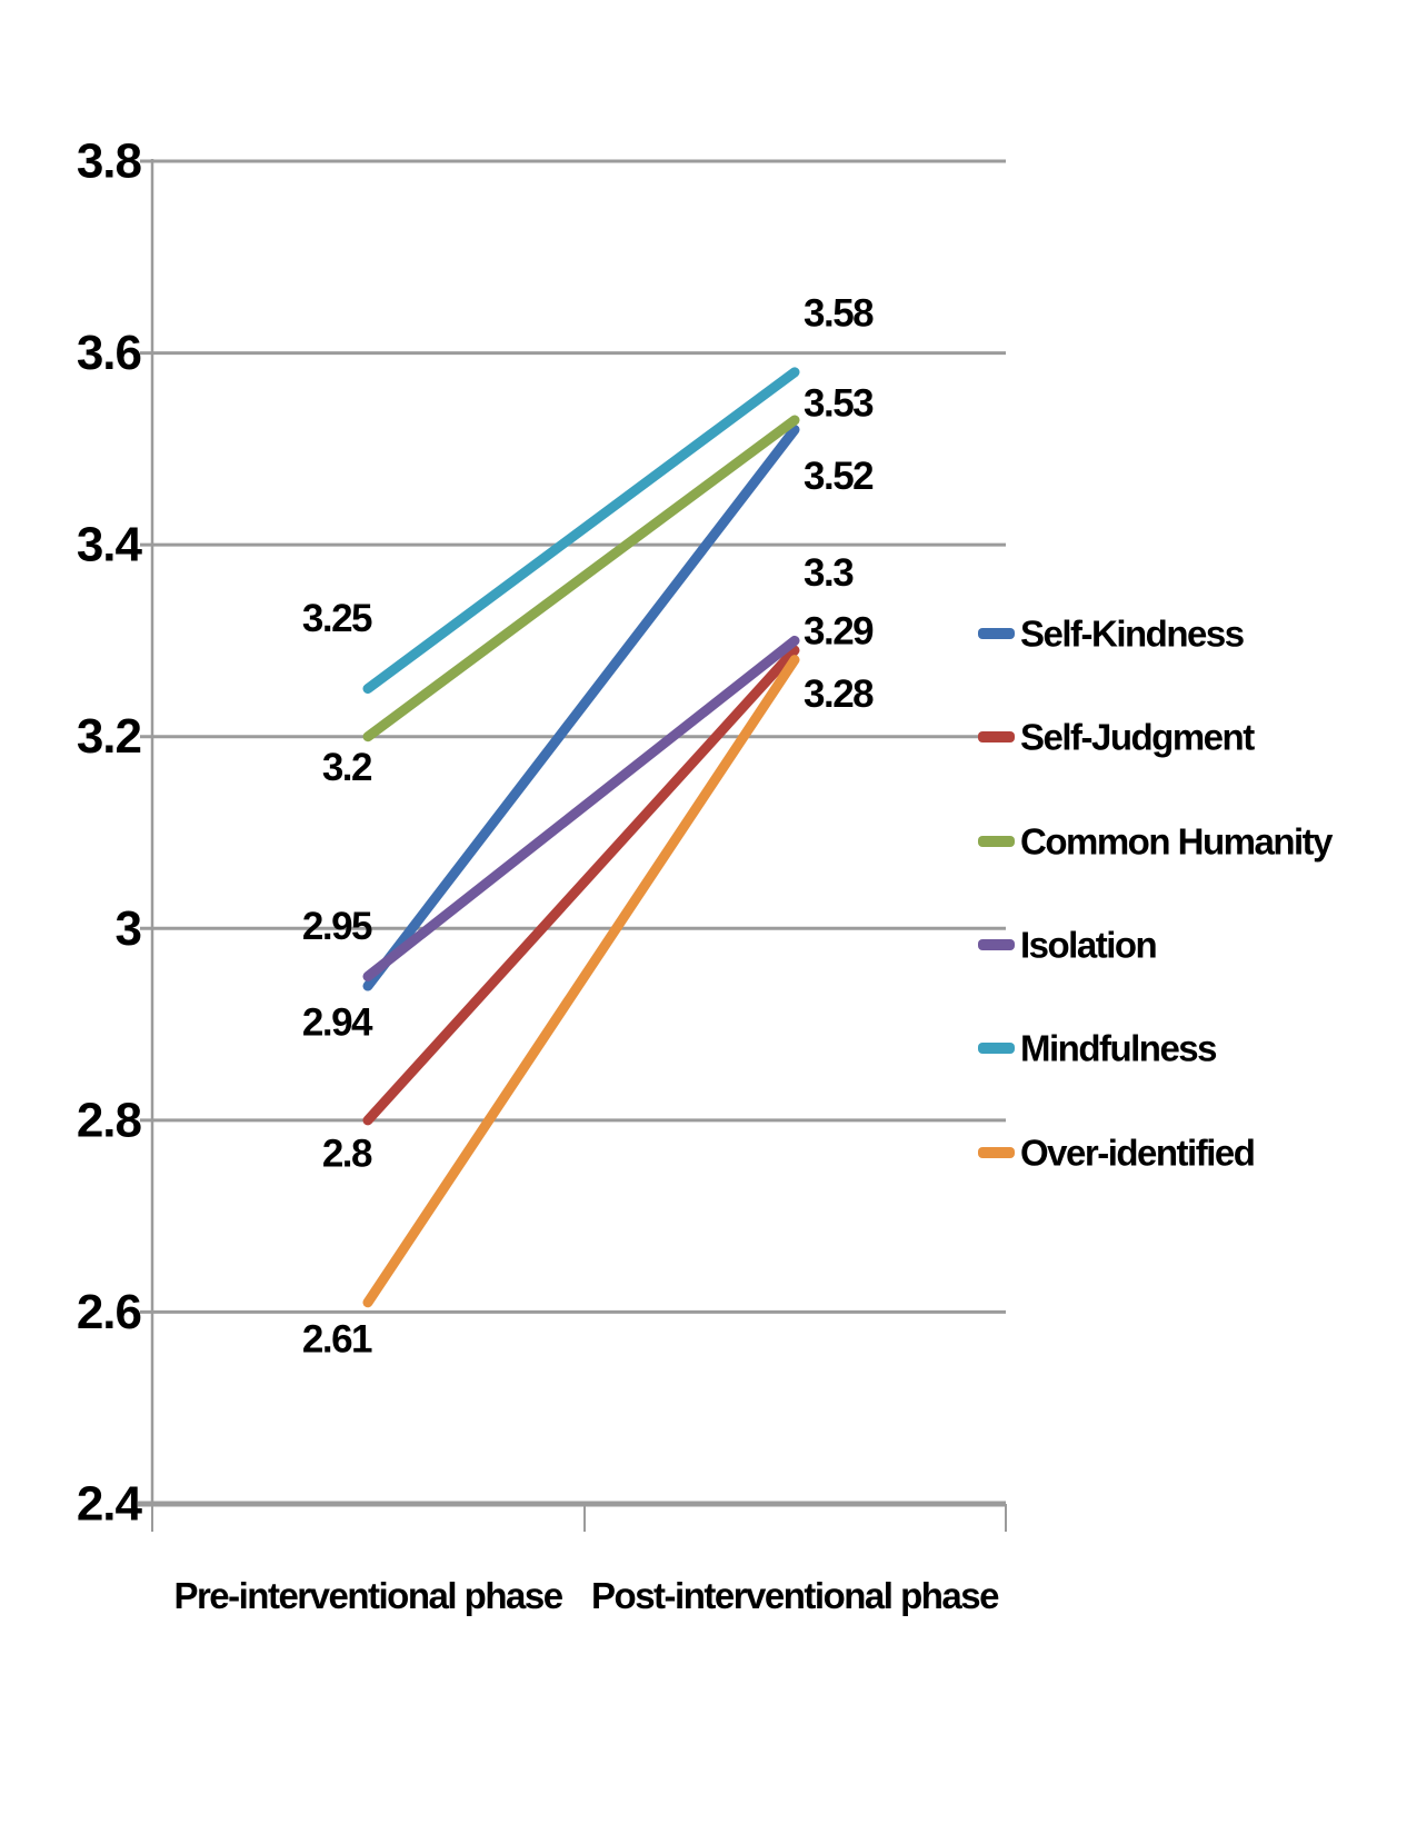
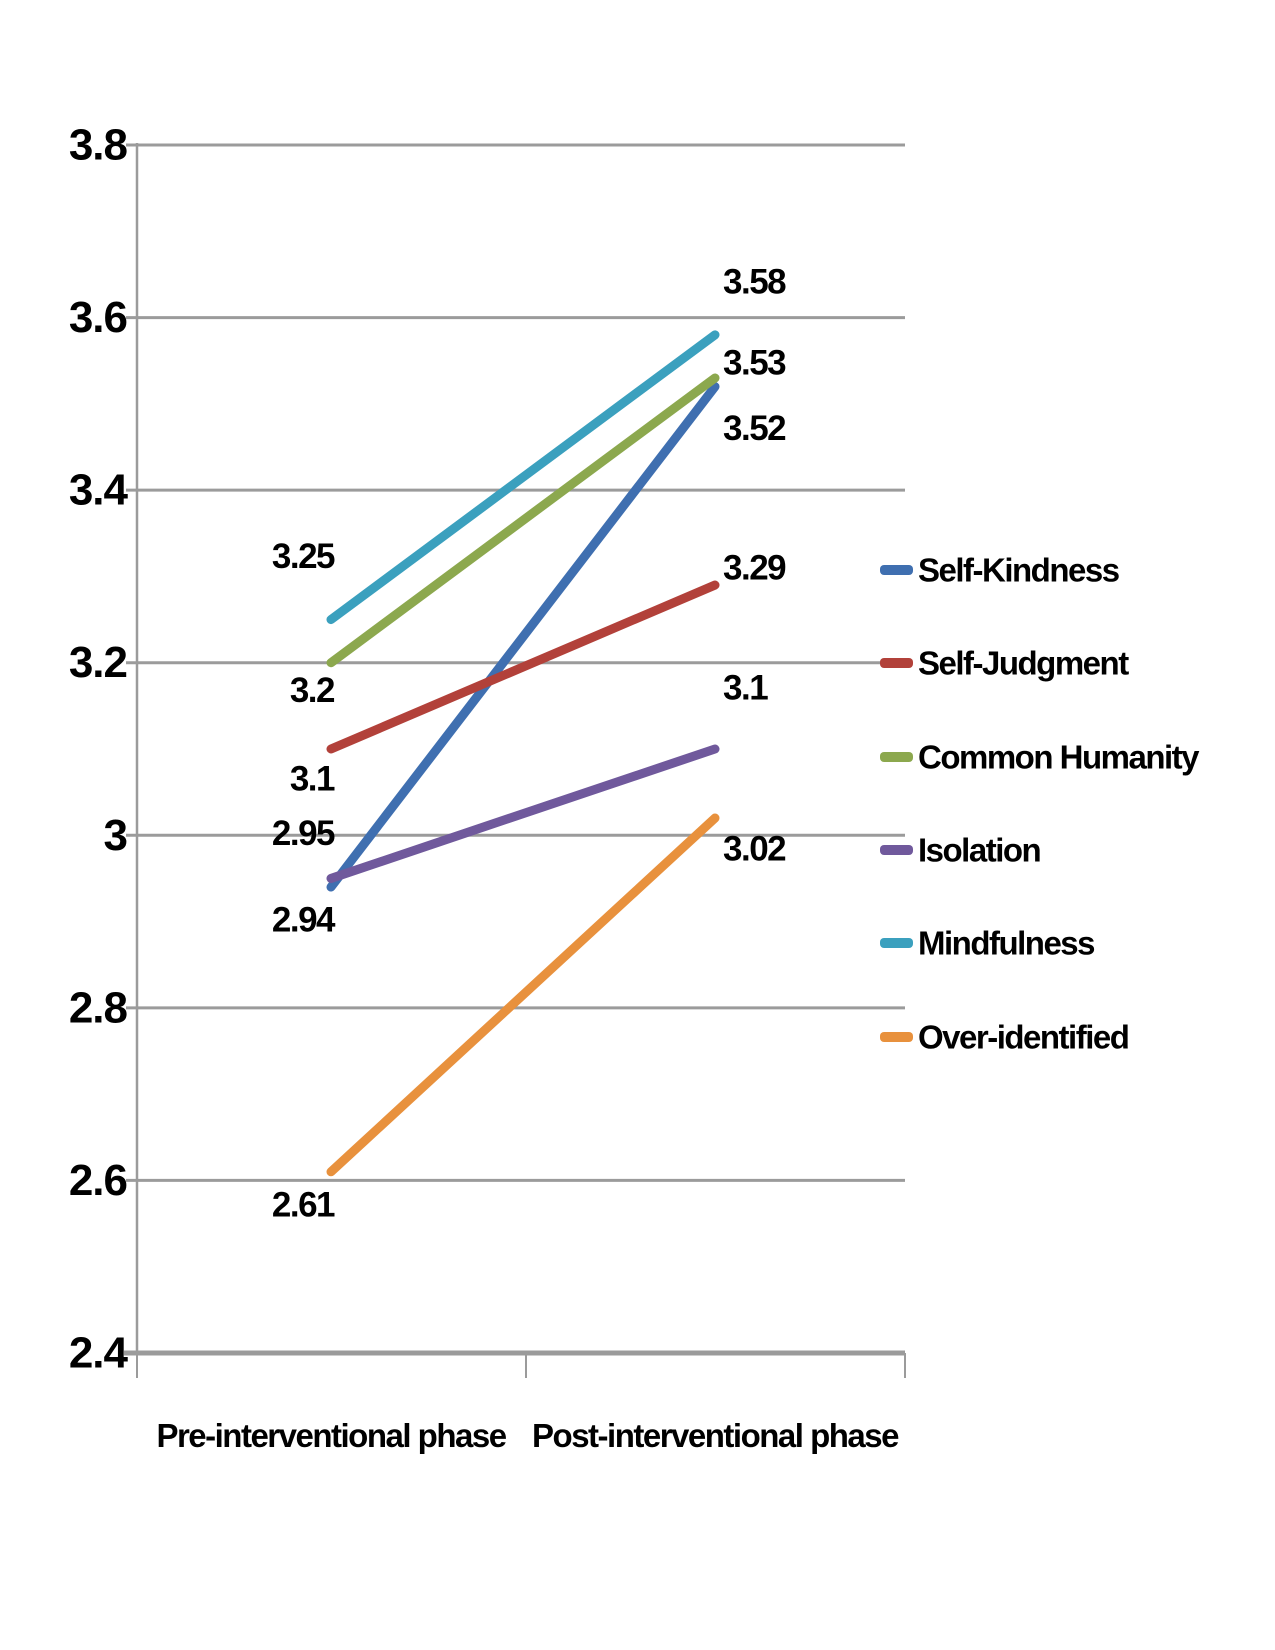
Self-Judgment/Pre-interventional phase: 2.8 -> 3.1
Isolation/Post-interventional phase: 3.3 -> 3.1
Over-identified/Post-interventional phase: 3.28 -> 3.02
